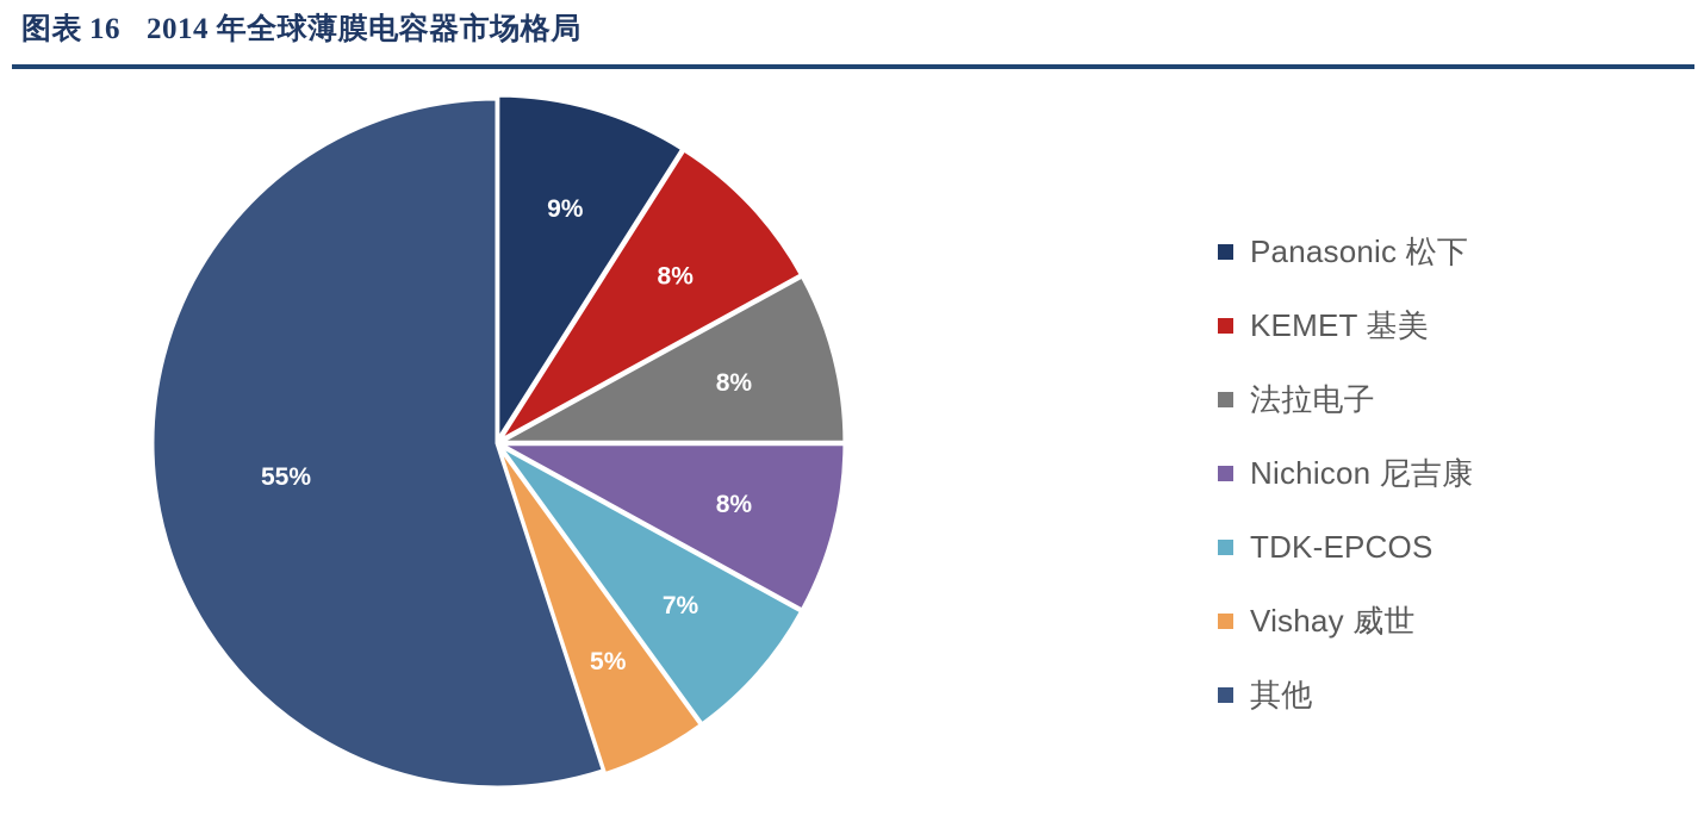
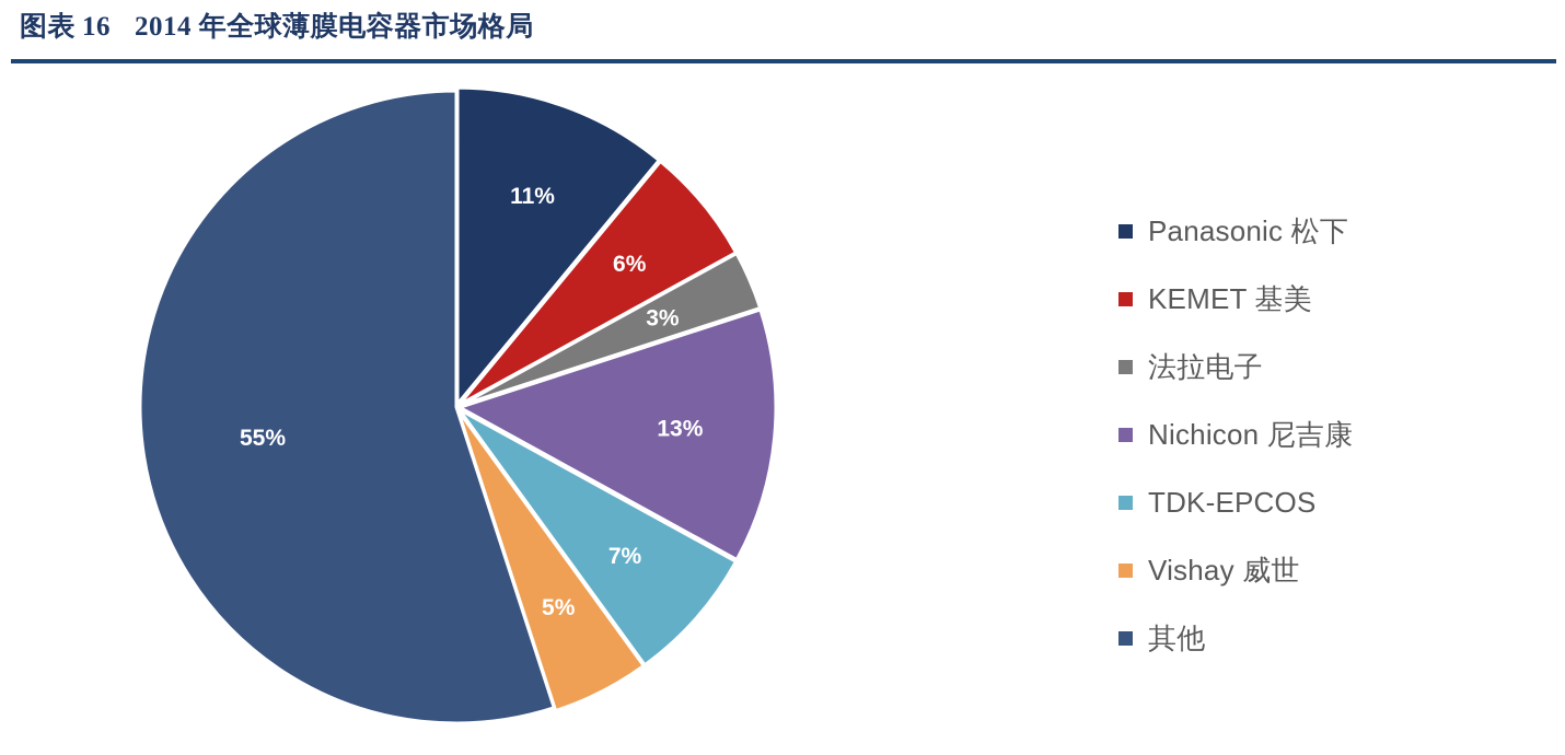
Panasonic 松下: 9% -> 11%
KEMET 基美: 8% -> 6%
法拉电子: 8% -> 3%
Nichicon 尼吉康: 8% -> 13%
